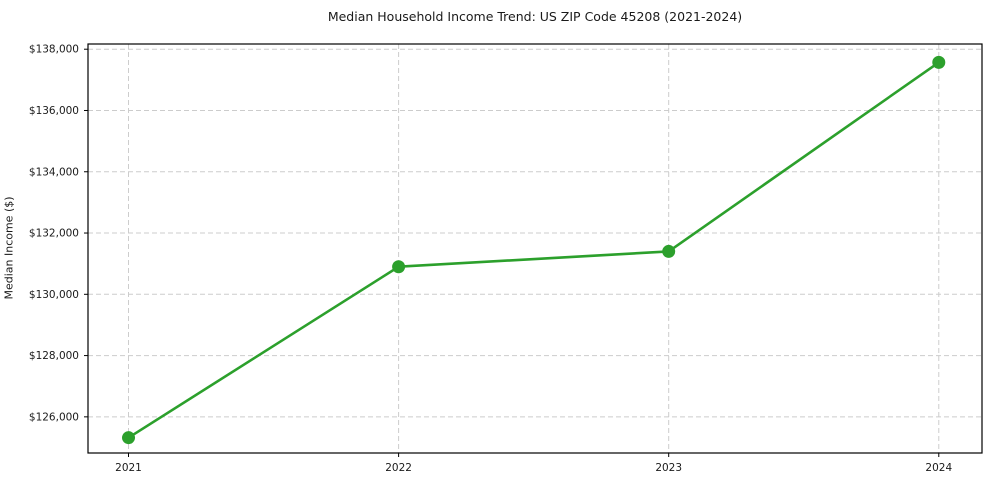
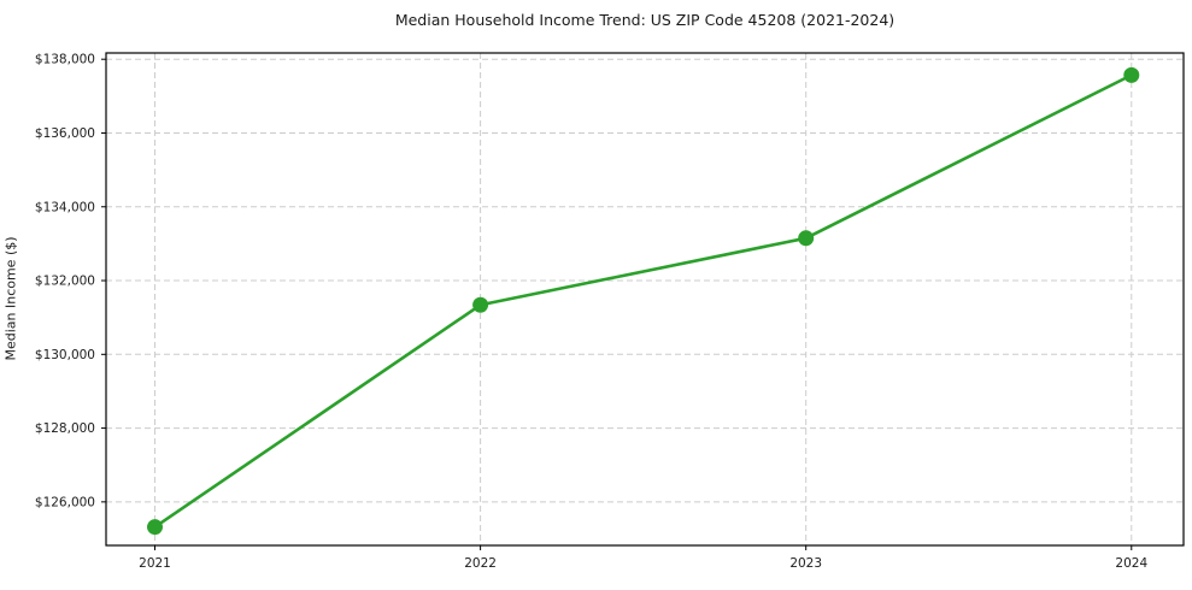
2022: $130900 -> $131300
2023: $131400 -> $133200
